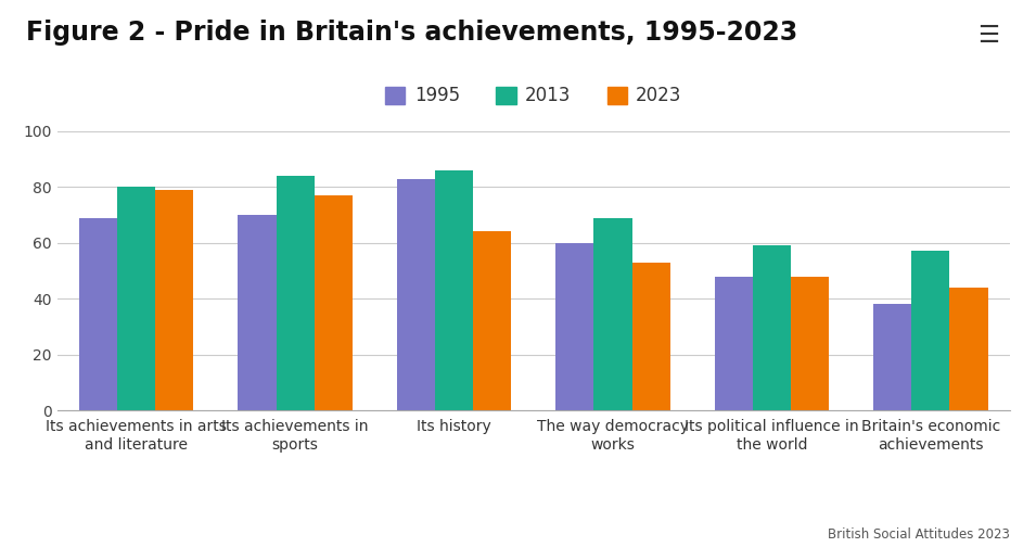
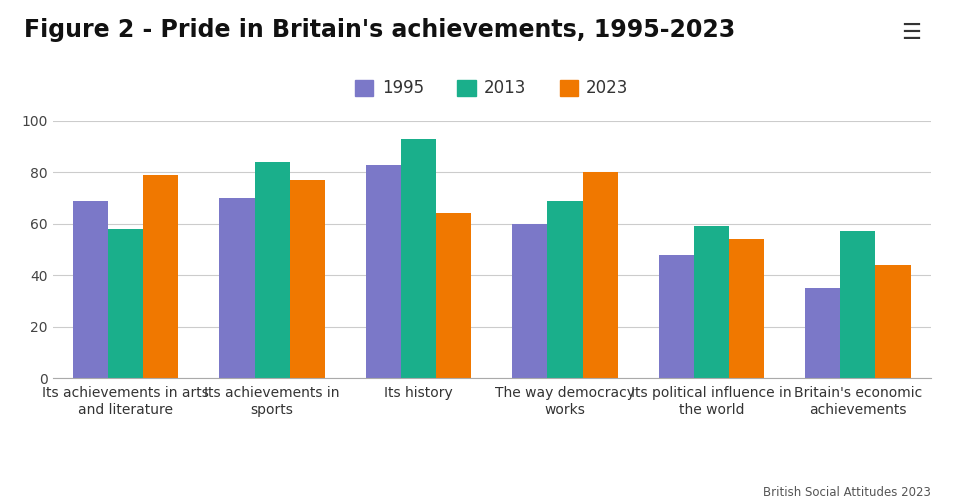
2013/Its achievements in arts and literature: 80 -> 58
2013/Its history: 86 -> 93
2023/The way democracy works: 53 -> 80
2023/Its political influence in the world: 48 -> 54
1995/Britain's economic achievements: 38 -> 35
